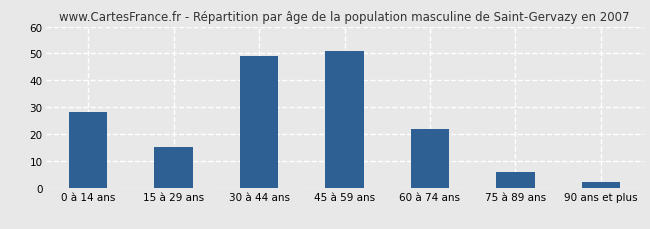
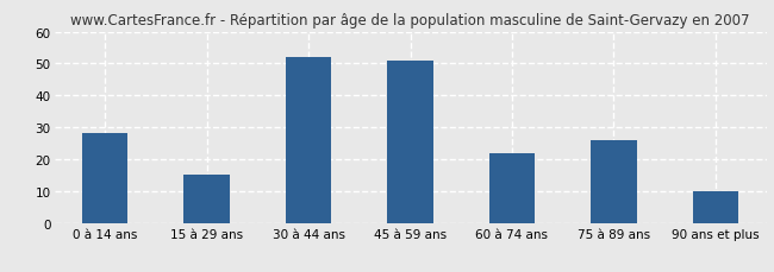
30 à 44 ans: 49 -> 52
75 à 89 ans: 6 -> 26
90 ans et plus: 2 -> 10
